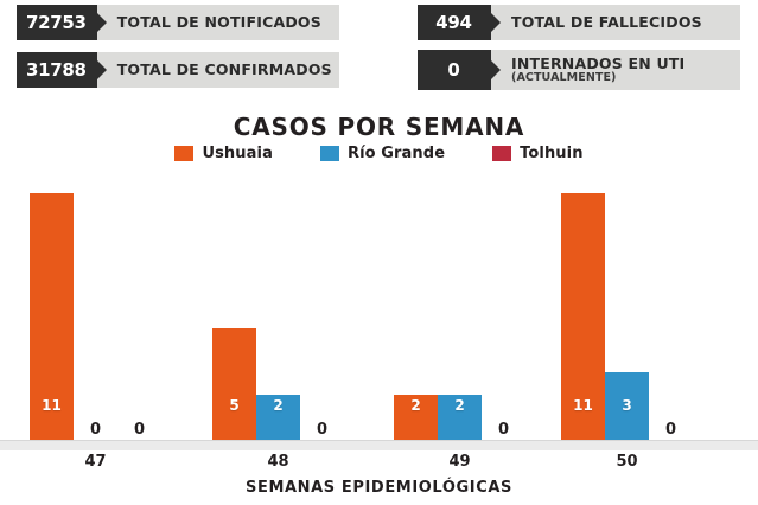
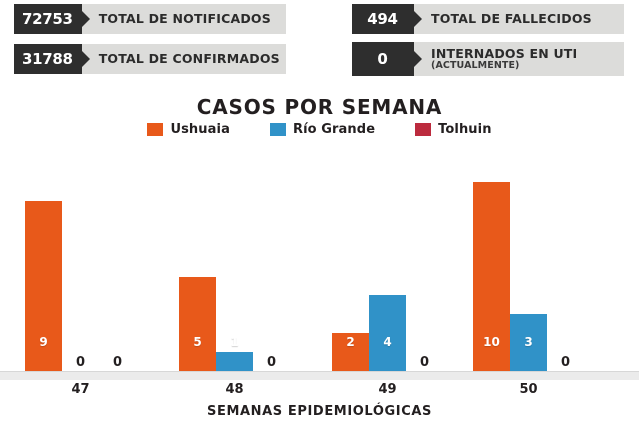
Ushuaia/47: 11 -> 9
Río Grande/48: 2 -> 1
Río Grande/49: 2 -> 4
Ushuaia/50: 11 -> 10
